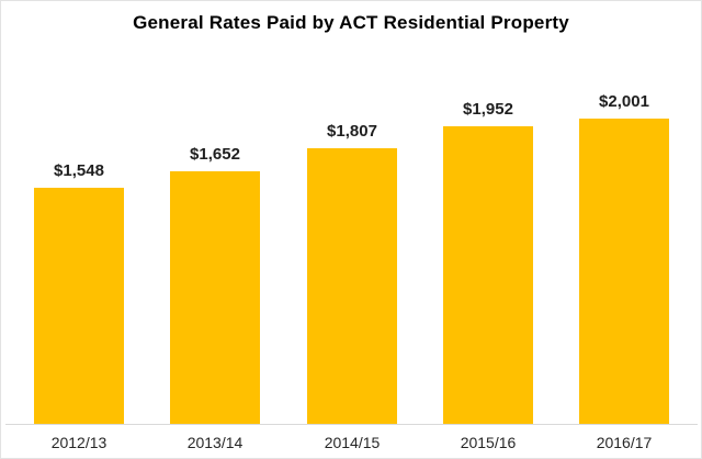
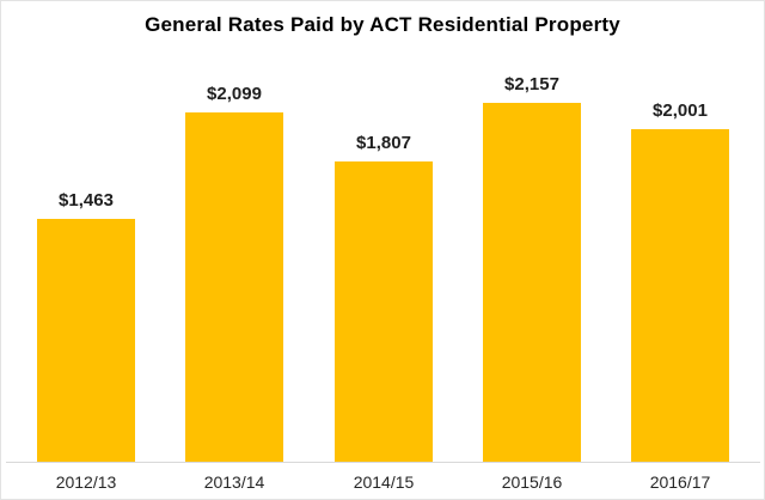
2012/13: $1,548 -> $1,463
2013/14: $1,652 -> $2,099
2015/16: $1,952 -> $2,157
